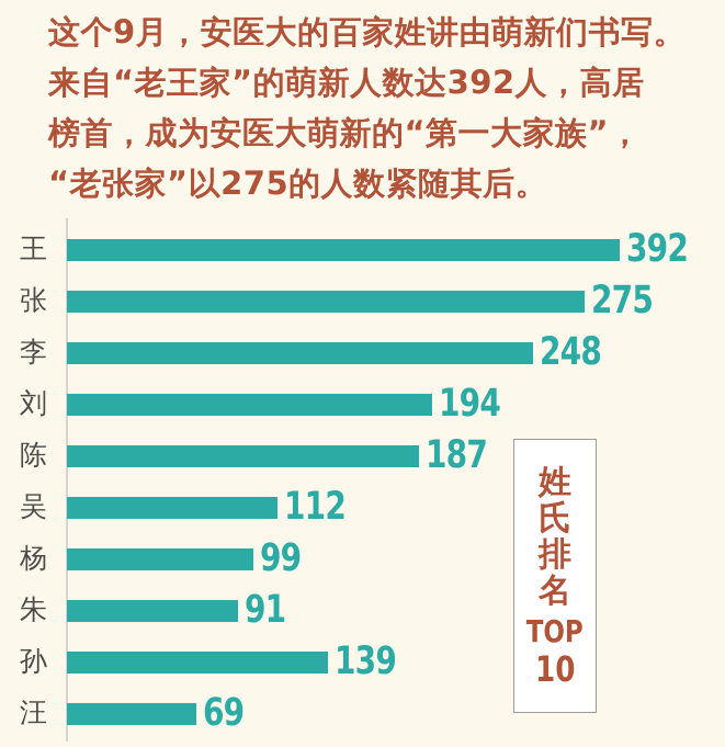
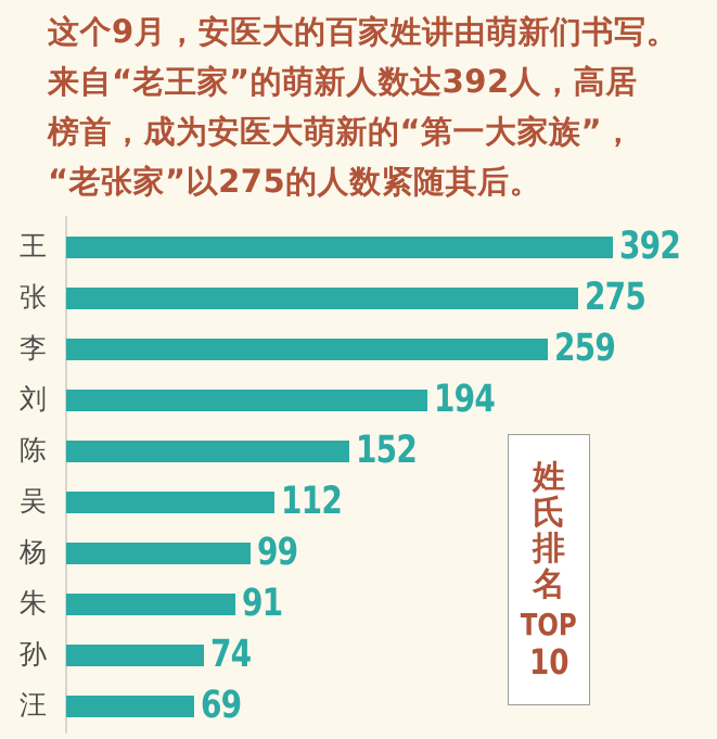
李: 248 -> 259
陈: 187 -> 152
孙: 139 -> 74
